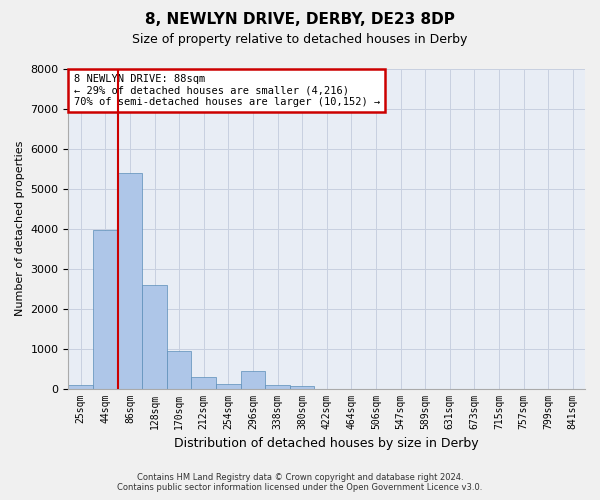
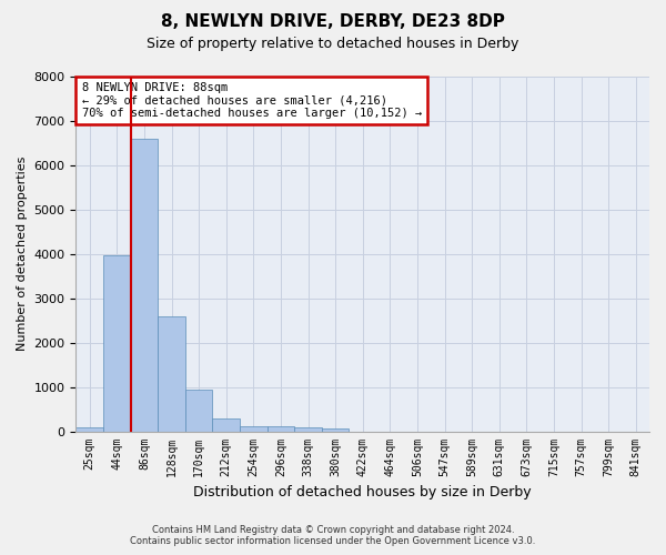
86sqm: 5400 -> 6600
296sqm: 450 -> 120
